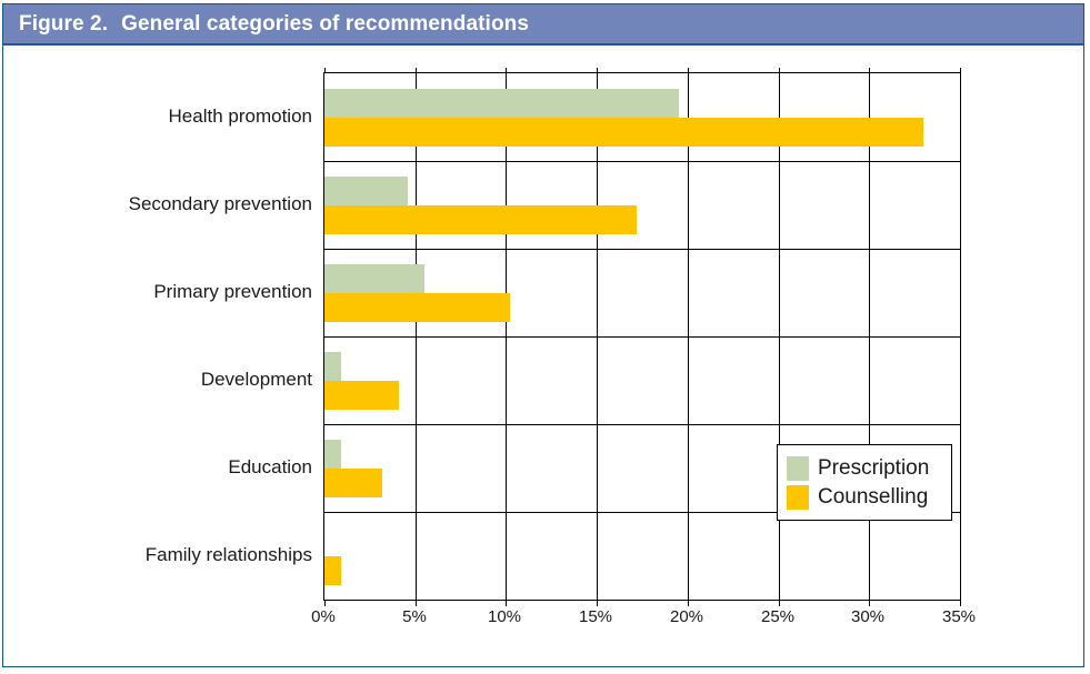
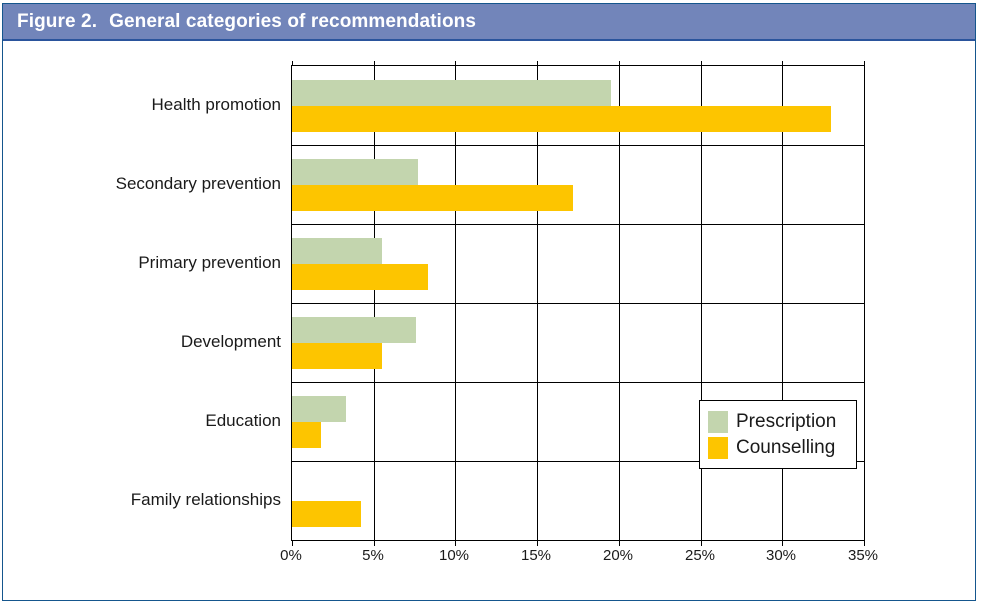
Prescription/Secondary prevention: 4.6% -> 7.7%
Counselling/Primary prevention: 10.2% -> 8.3%
Prescription/Development: 0.9% -> 7.6%
Counselling/Development: 4.1% -> 5.5%
Prescription/Education: 0.9% -> 3.3%
Counselling/Education: 3.2% -> 1.8%
Counselling/Family relationships: 0.9% -> 4.2%
